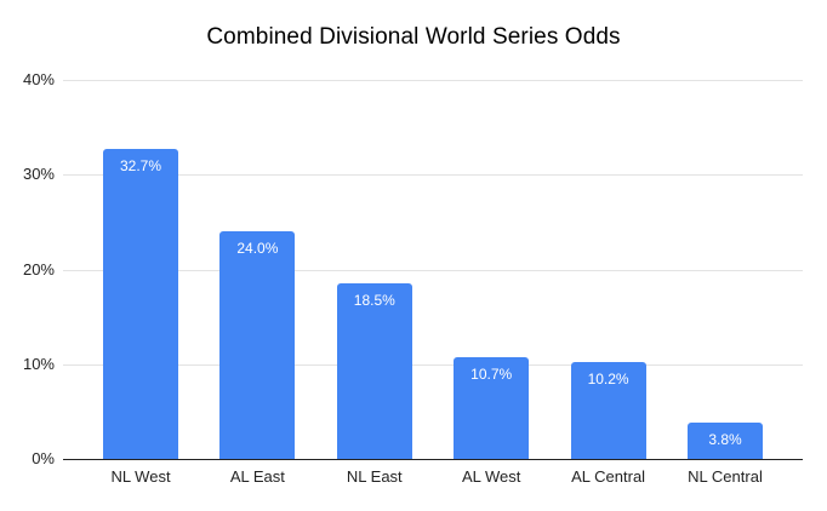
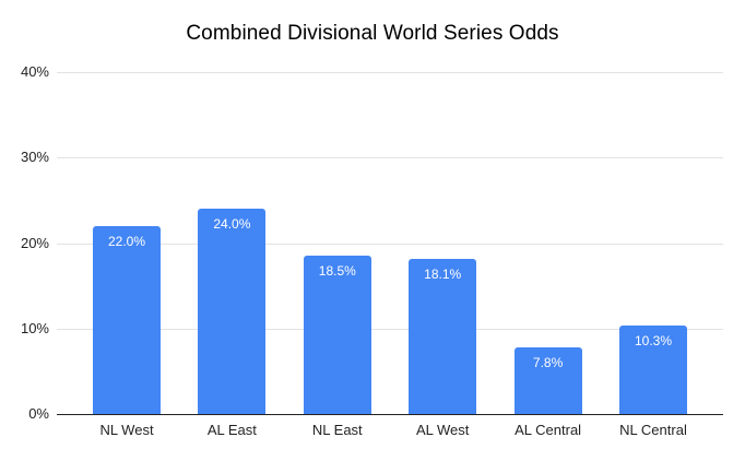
NL West: 32.7% -> 22.0%
AL West: 10.7% -> 18.1%
AL Central: 10.2% -> 7.8%
NL Central: 3.8% -> 10.3%
